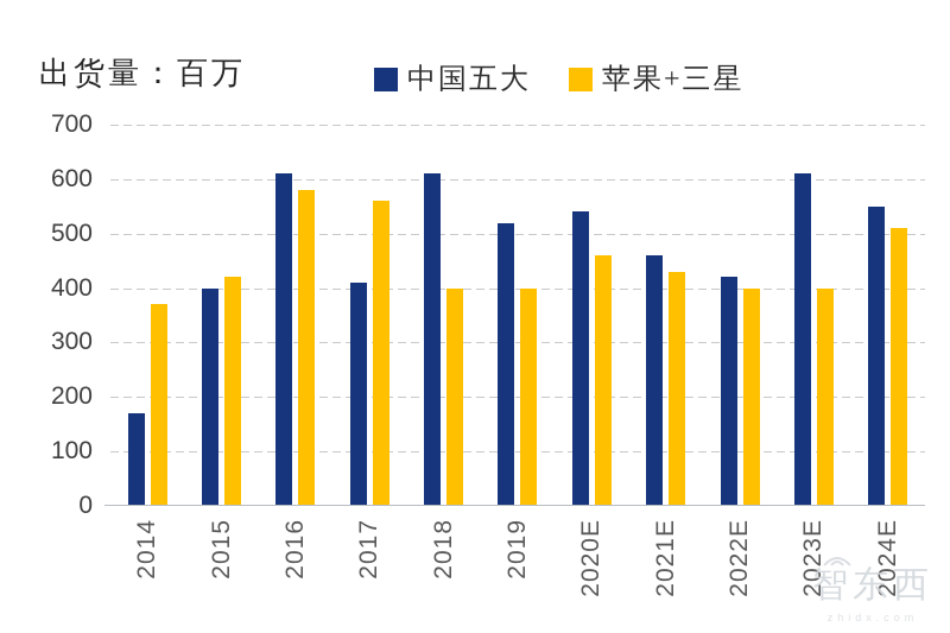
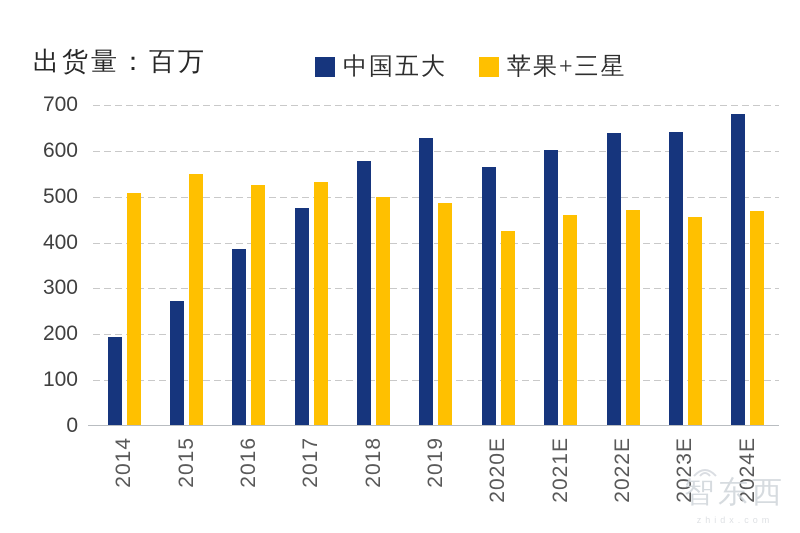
中国五大/2014: 170 -> 200
苹果+三星/2014: 370 -> 510
中国五大/2015: 400 -> 270
苹果+三星/2015: 420 -> 550
中国五大/2016: 610 -> 380
苹果+三星/2016: 580 -> 520
中国五大/2017: 410 -> 480
苹果+三星/2017: 560 -> 530
中国五大/2018: 610 -> 580
苹果+三星/2018: 400 -> 500
中国五大/2019: 520 -> 630
苹果+三星/2019: 400 -> 490
中国五大/2020E: 540 -> 560
苹果+三星/2020E: 460 -> 420
中国五大/2021E: 460 -> 600
苹果+三星/2021E: 430 -> 460
中国五大/2022E: 420 -> 640
苹果+三星/2022E: 400 -> 470
中国五大/2023E: 610 -> 640
苹果+三星/2023E: 400 -> 460
中国五大/2024E: 550 -> 680
苹果+三星/2024E: 510 -> 470
